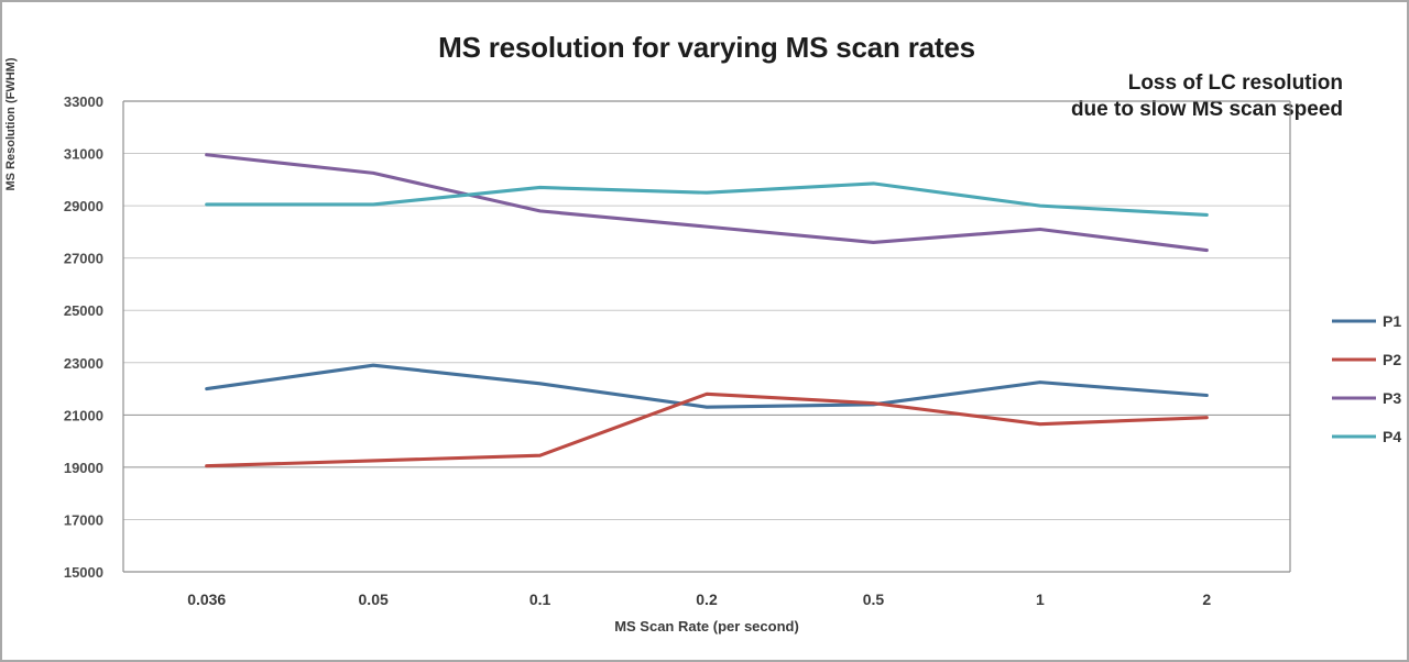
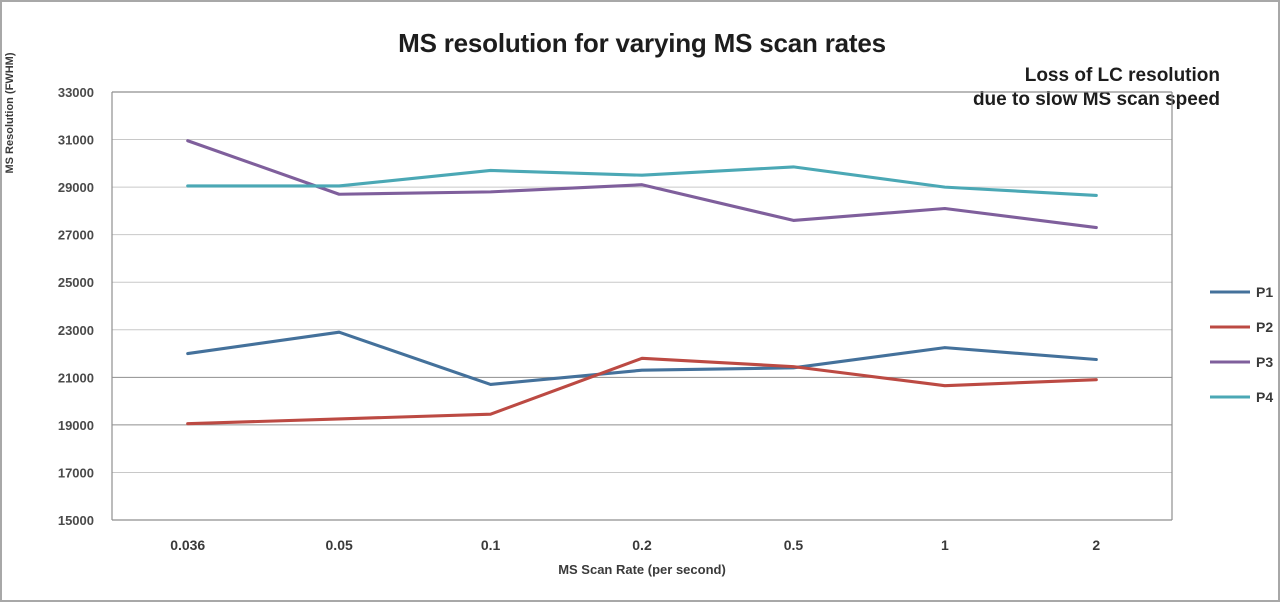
P3/0.05: 30200 -> 28700
P1/0.1: 22200 -> 20700
P3/0.2: 28200 -> 29100
